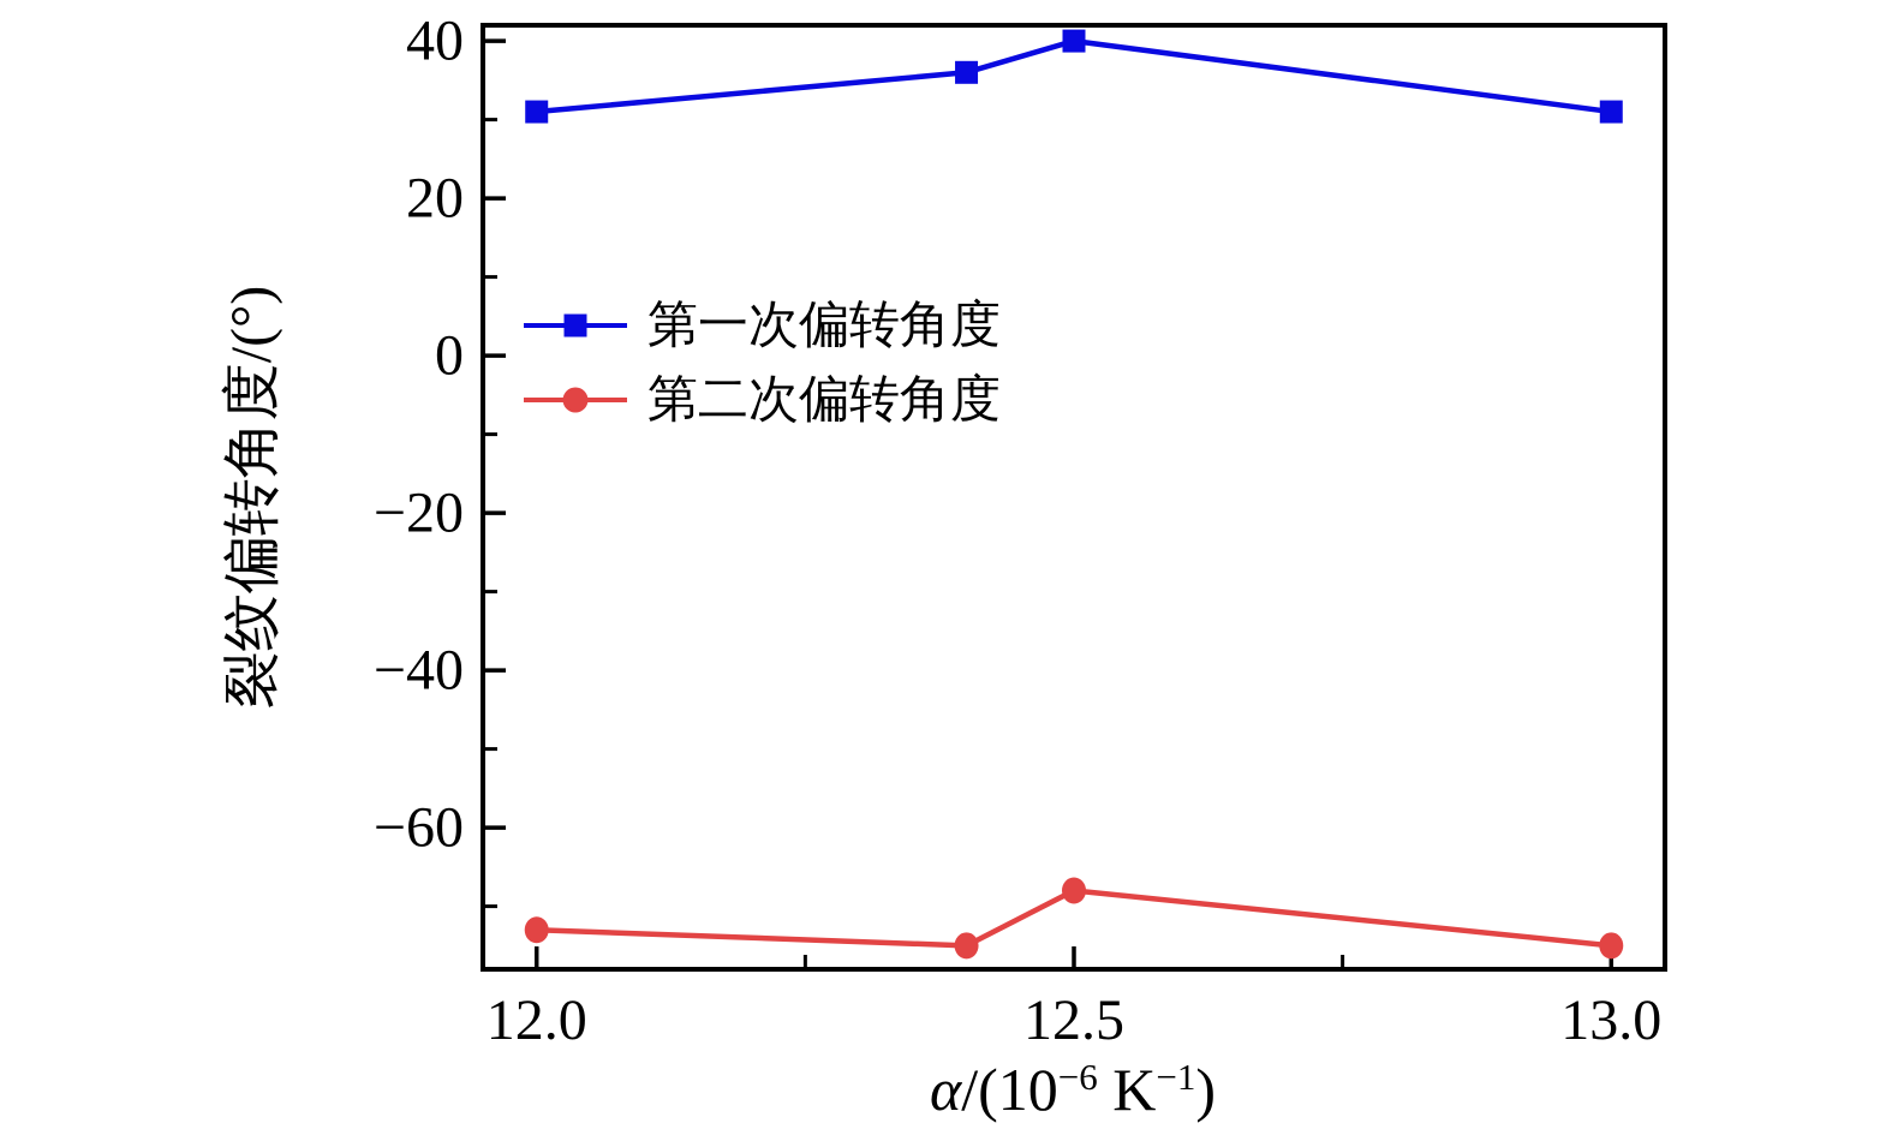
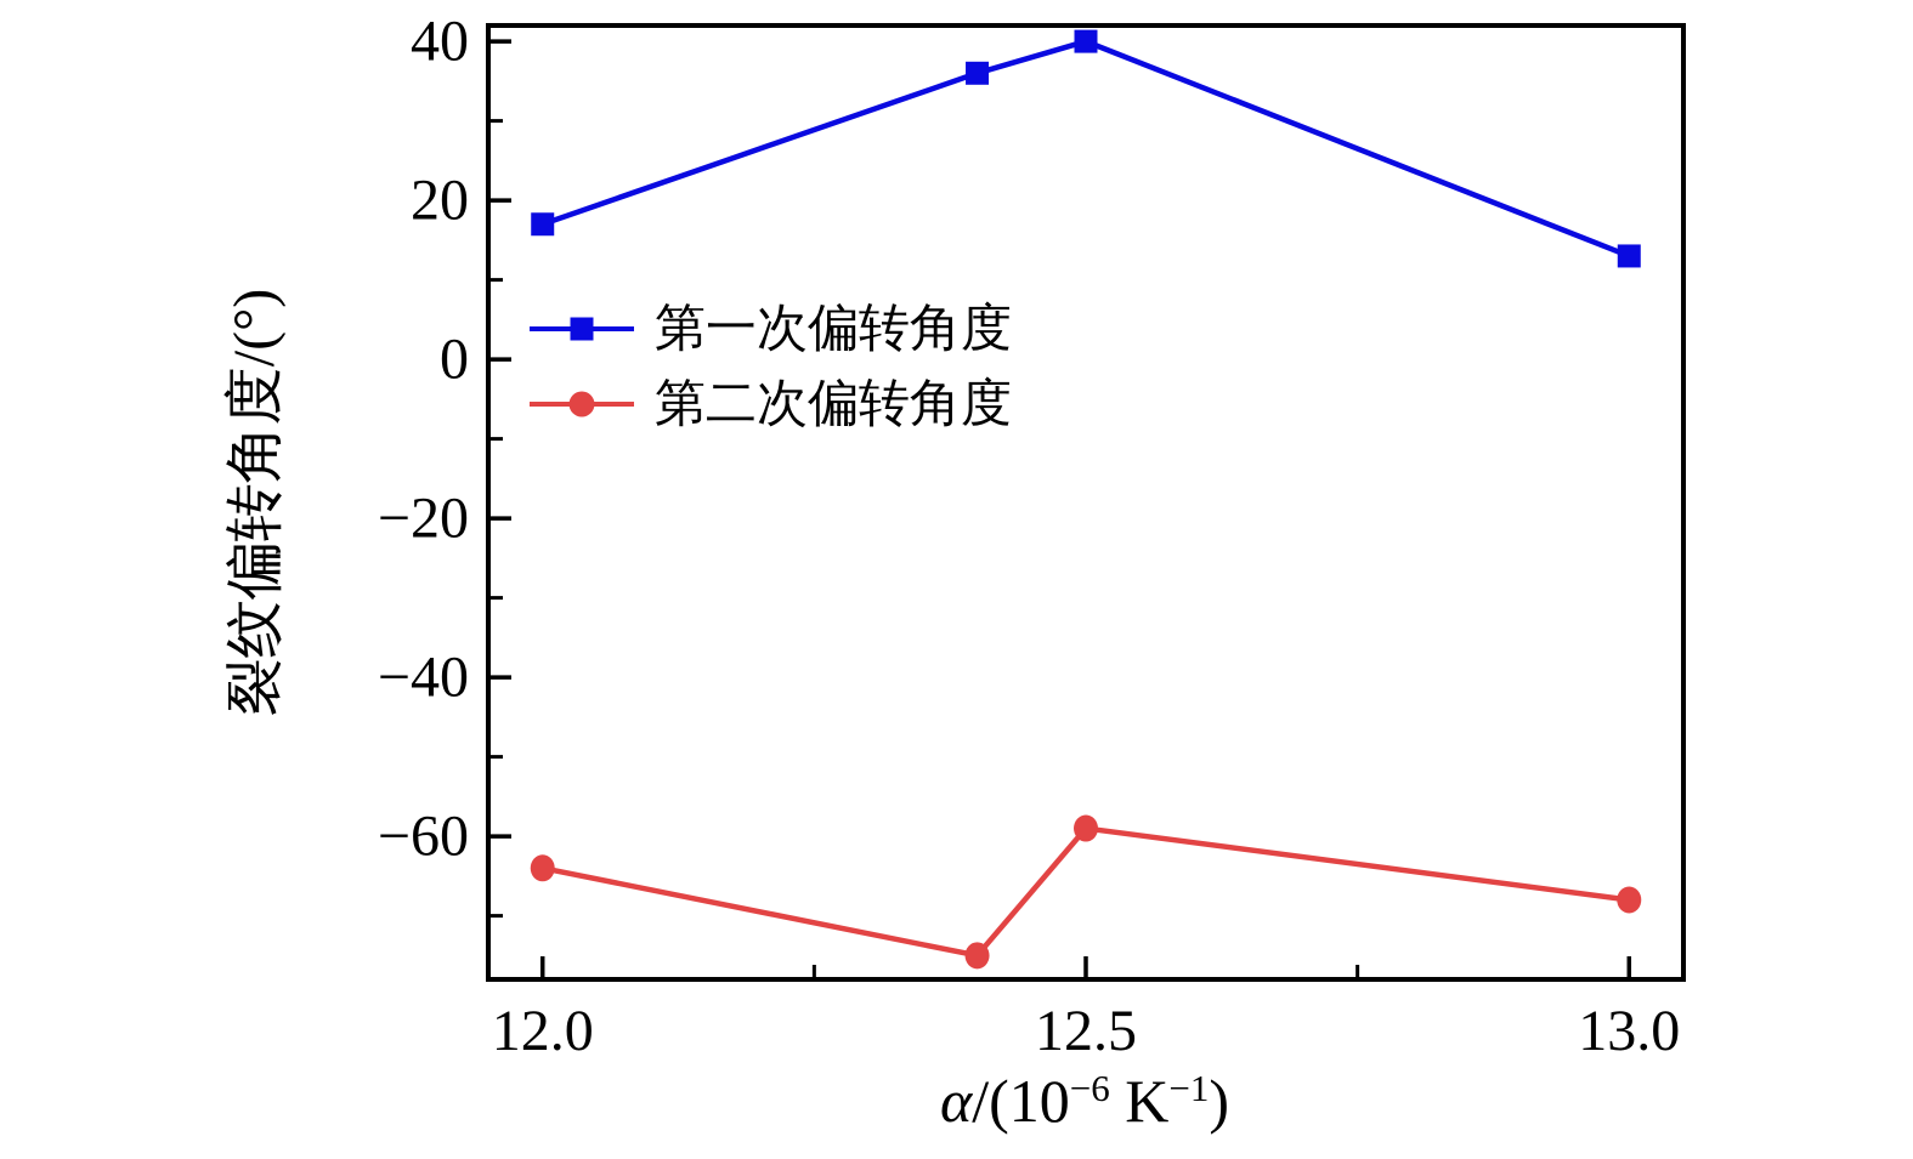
第一次偏转角度/12.0: 31 -> 17
第二次偏转角度/12.0: -73 -> -64
第二次偏转角度/12.5: -68 -> -59
第一次偏转角度/13.0: 31 -> 13
第二次偏转角度/13.0: -75 -> -68
